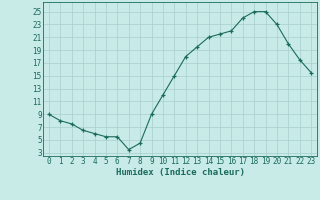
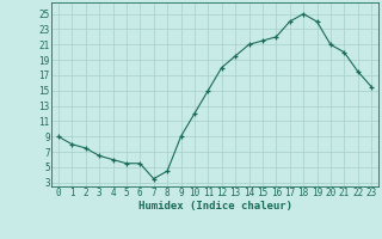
19: 25.0 -> 24.0
20: 23.0 -> 21.0
